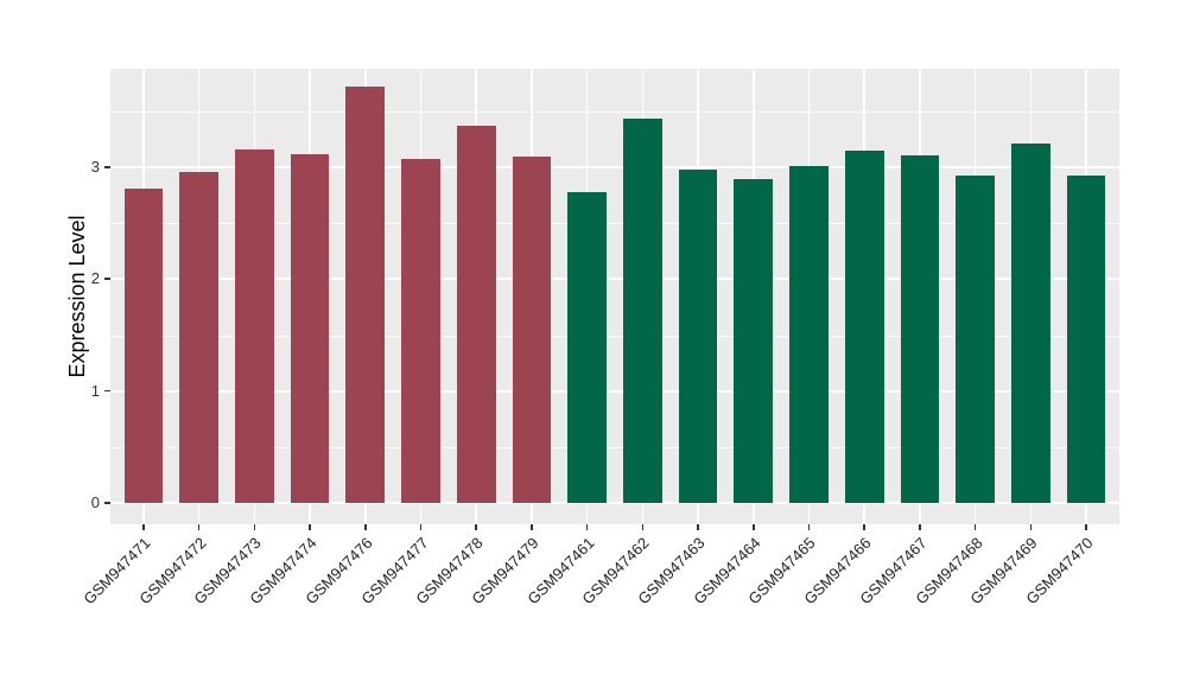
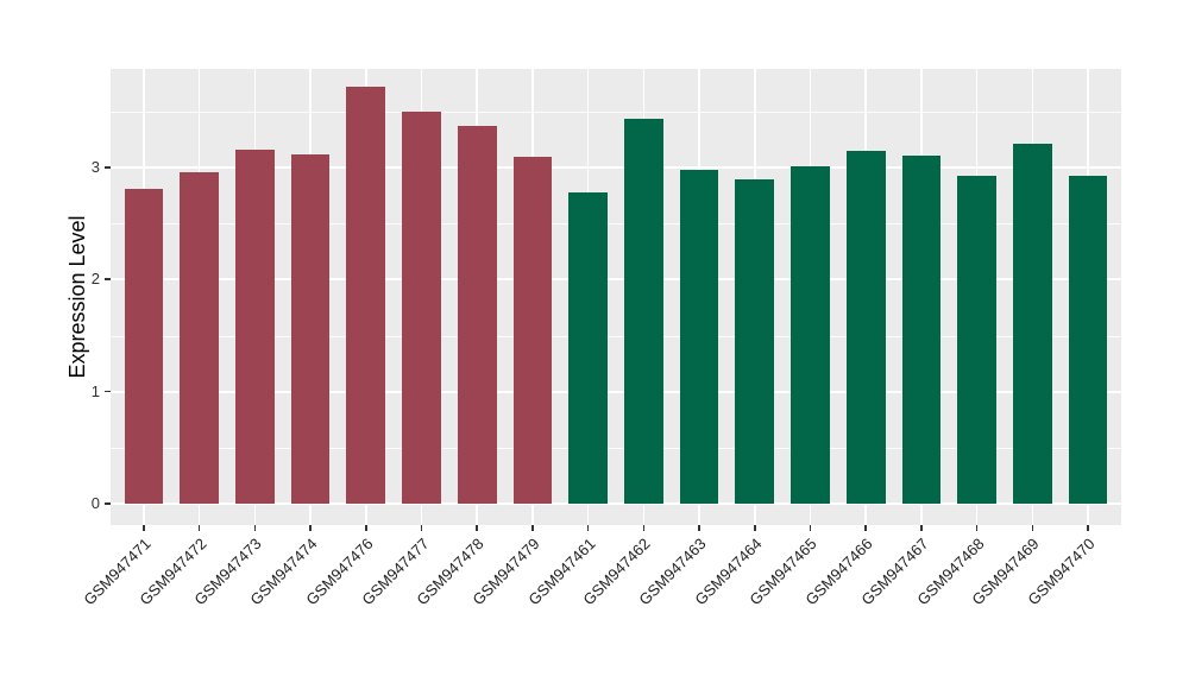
GSM947477: 3.1 -> 3.5
